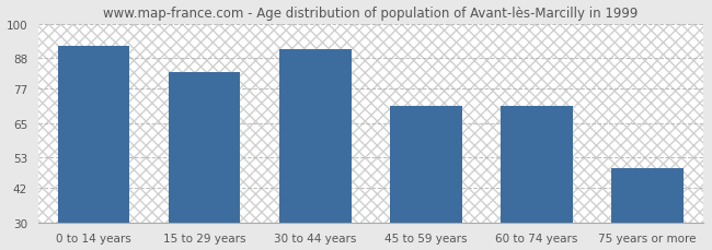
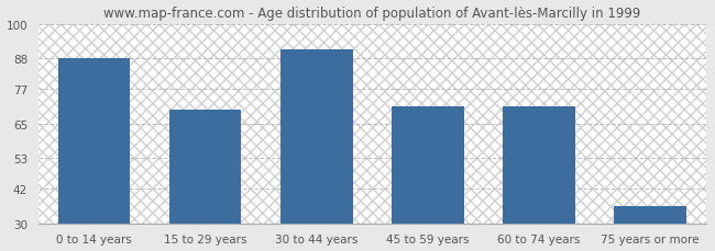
0 to 14 years: 92 -> 88
15 to 29 years: 83 -> 70
75 years or more: 49 -> 36
